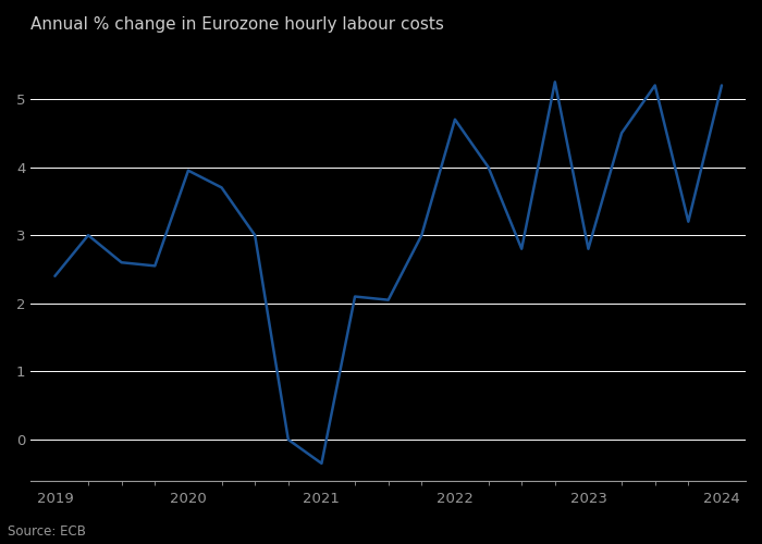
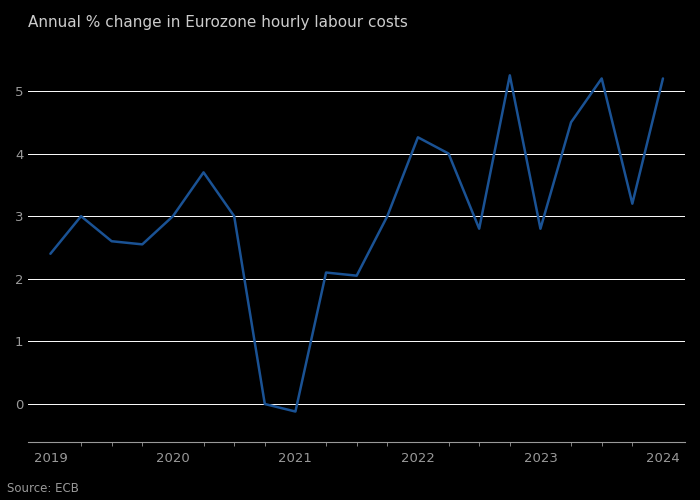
2020: 3.95 -> 3.00
2021: -0.35 -> -0.12
2022: 4.70 -> 4.26
